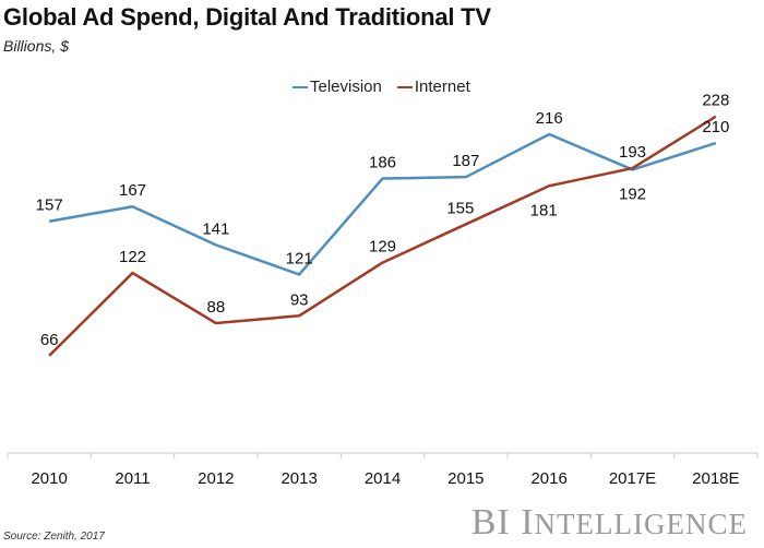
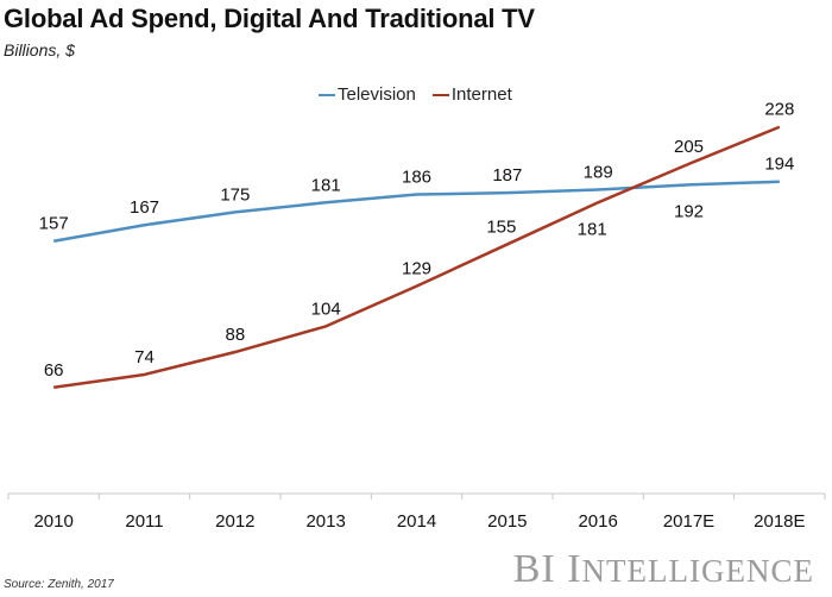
Internet/2011: 122 -> 74
Television/2012: 141 -> 175
Television/2013: 121 -> 181
Internet/2013: 93 -> 104
Television/2016: 216 -> 189
Internet/2017E: 193 -> 205
Television/2018E: 210 -> 194
